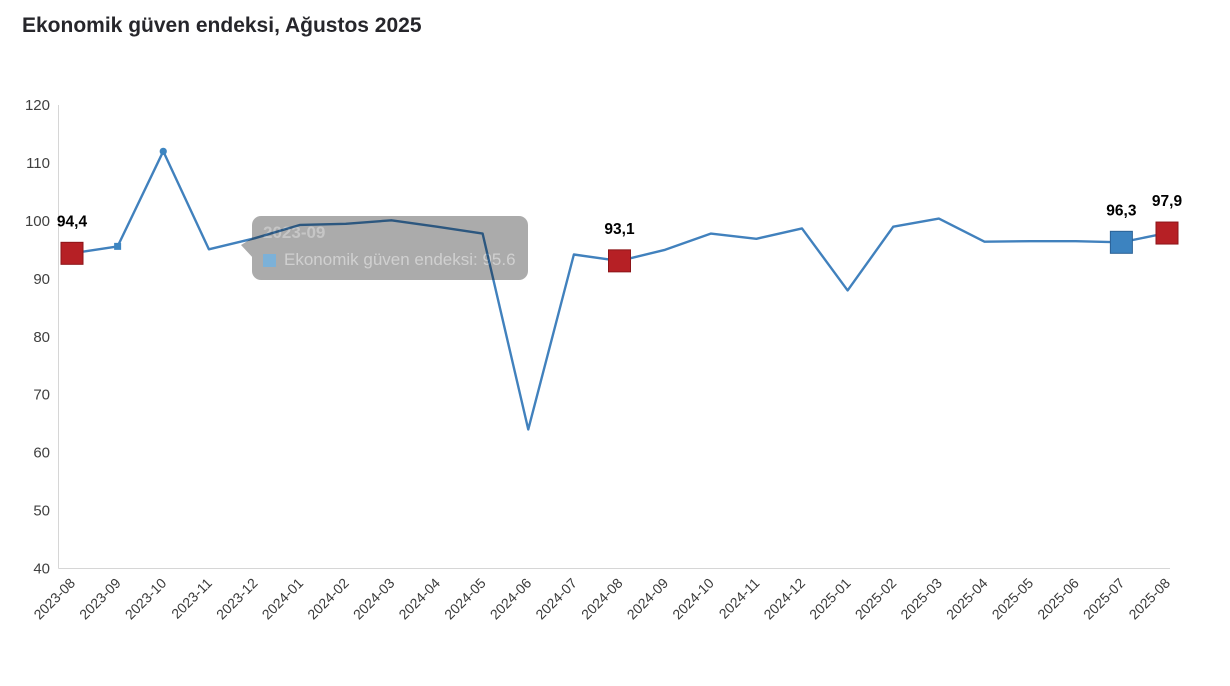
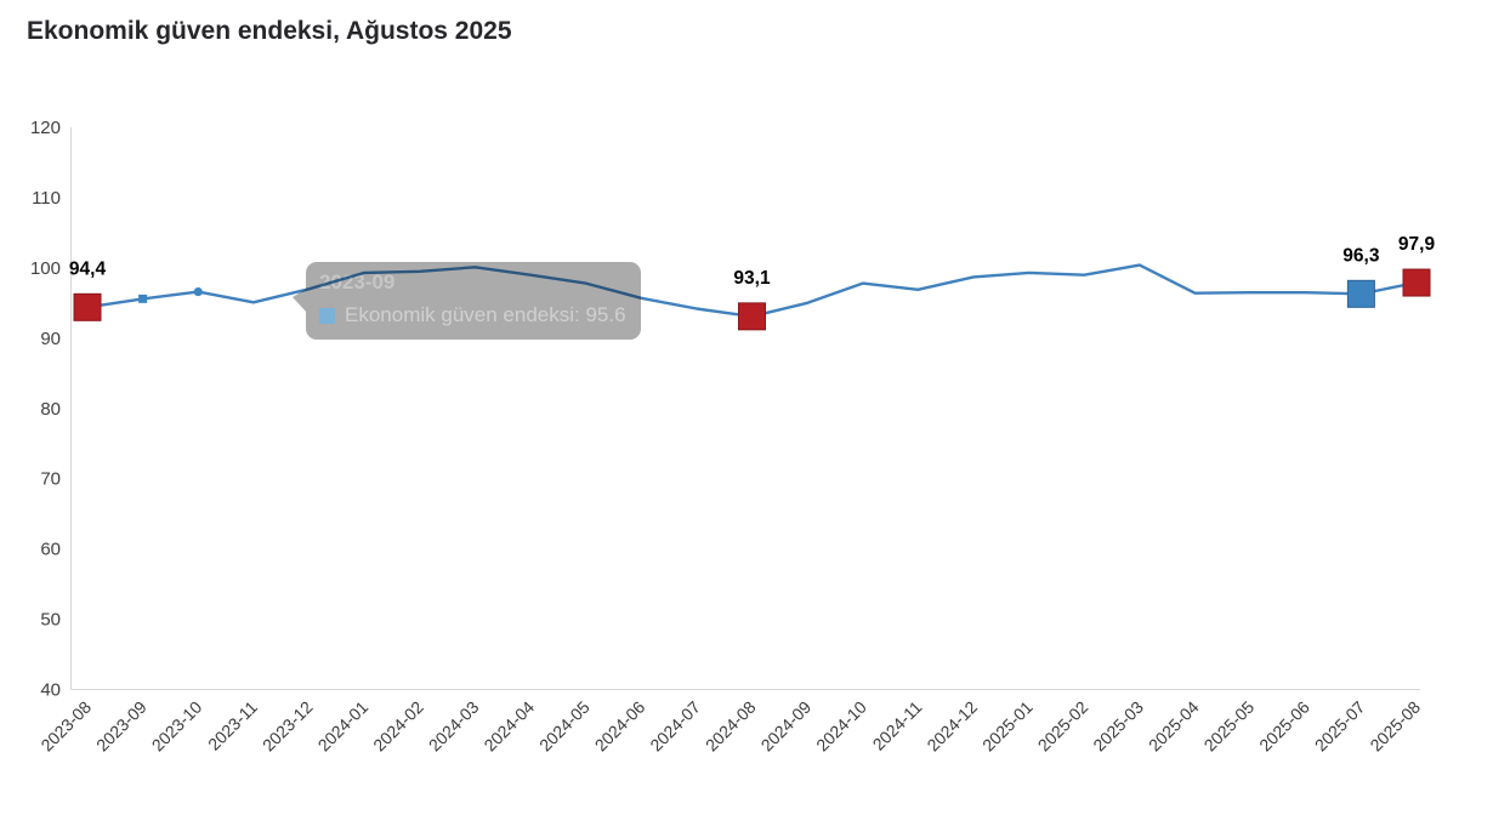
2023-10: 112 -> 97
2024-06: 64 -> 96
2025-01: 88 -> 99
